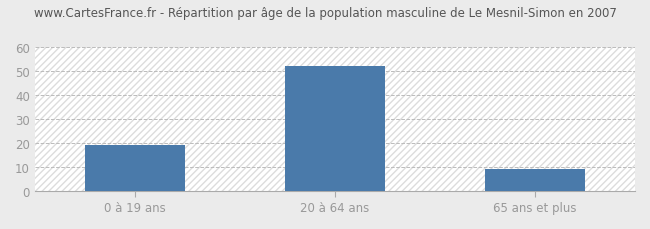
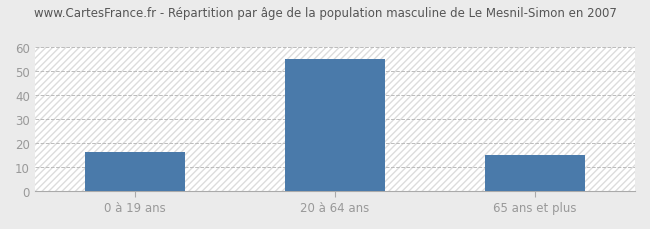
0 à 19 ans: 19 -> 16
20 à 64 ans: 52 -> 55
65 ans et plus: 9 -> 15
